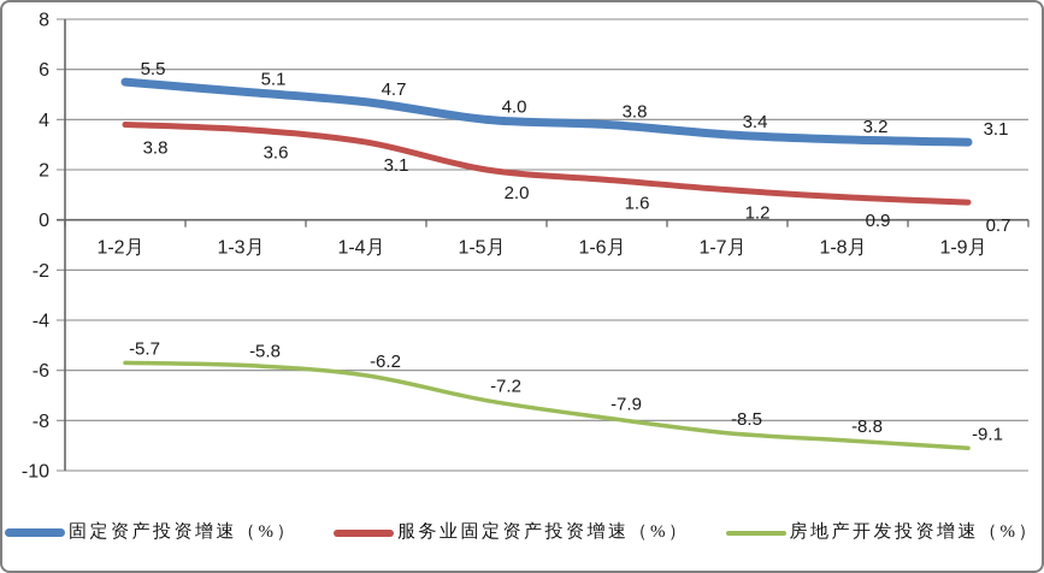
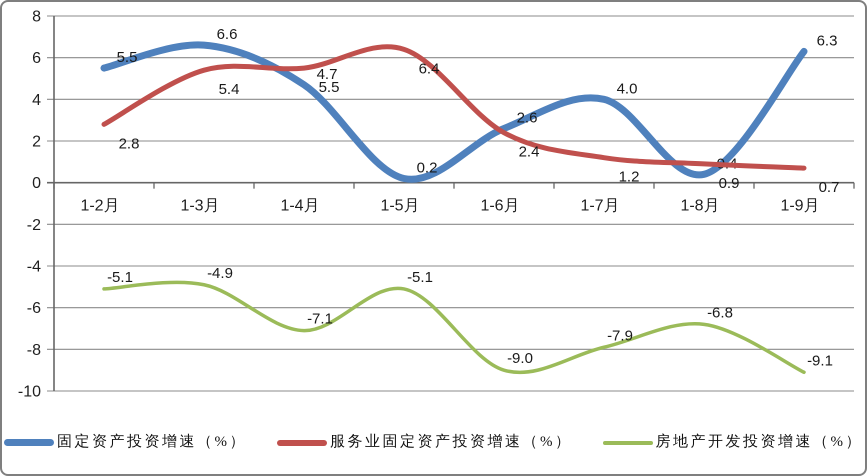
服务业固定资产投资增速（%）/1-2月: 3.8 -> 2.8
房地产开发投资增速（%）/1-2月: -5.7 -> -5.1
固定资产投资增速（%）/1-3月: 5.1 -> 6.6
服务业固定资产投资增速（%）/1-3月: 3.6 -> 5.4
房地产开发投资增速（%）/1-3月: -5.8 -> -4.9
服务业固定资产投资增速（%）/1-4月: 3.1 -> 5.5
房地产开发投资增速（%）/1-4月: -6.2 -> -7.1
固定资产投资增速（%）/1-5月: 4.0 -> 0.2
服务业固定资产投资增速（%）/1-5月: 2.0 -> 6.4
房地产开发投资增速（%）/1-5月: -7.2 -> -5.1
固定资产投资增速（%）/1-6月: 3.8 -> 2.6
服务业固定资产投资增速（%）/1-6月: 1.6 -> 2.4
房地产开发投资增速（%）/1-6月: -7.9 -> -9.0
固定资产投资增速（%）/1-7月: 3.4 -> 4.0
房地产开发投资增速（%）/1-7月: -8.5 -> -7.9
固定资产投资增速（%）/1-8月: 3.2 -> 0.4
房地产开发投资增速（%）/1-8月: -8.8 -> -6.8
固定资产投资增速（%）/1-9月: 3.1 -> 6.3
